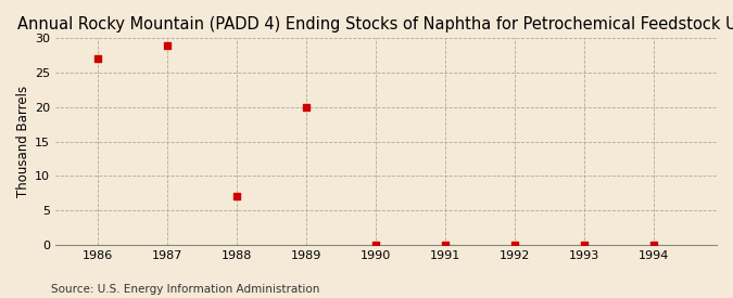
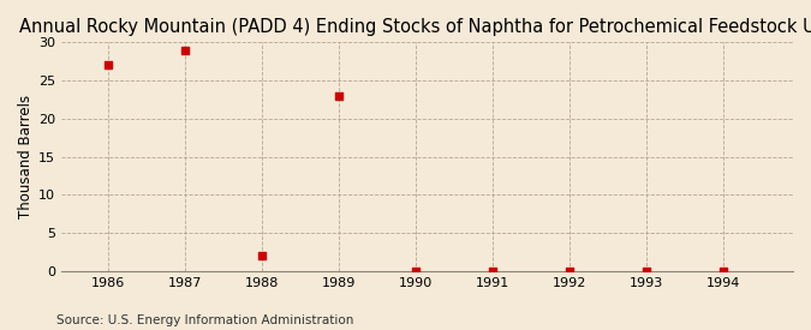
1988: 7 -> 2
1989: 20 -> 23
